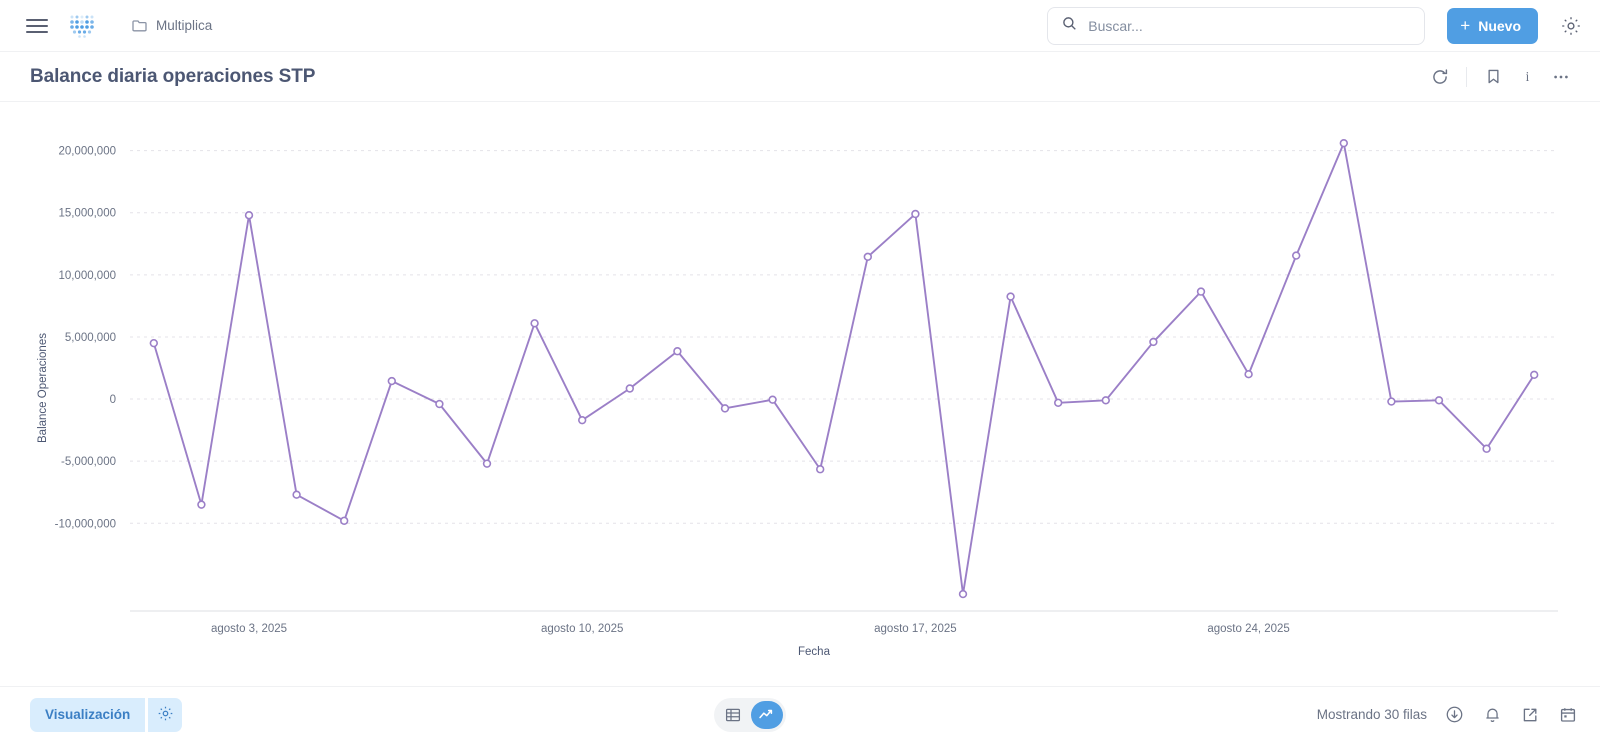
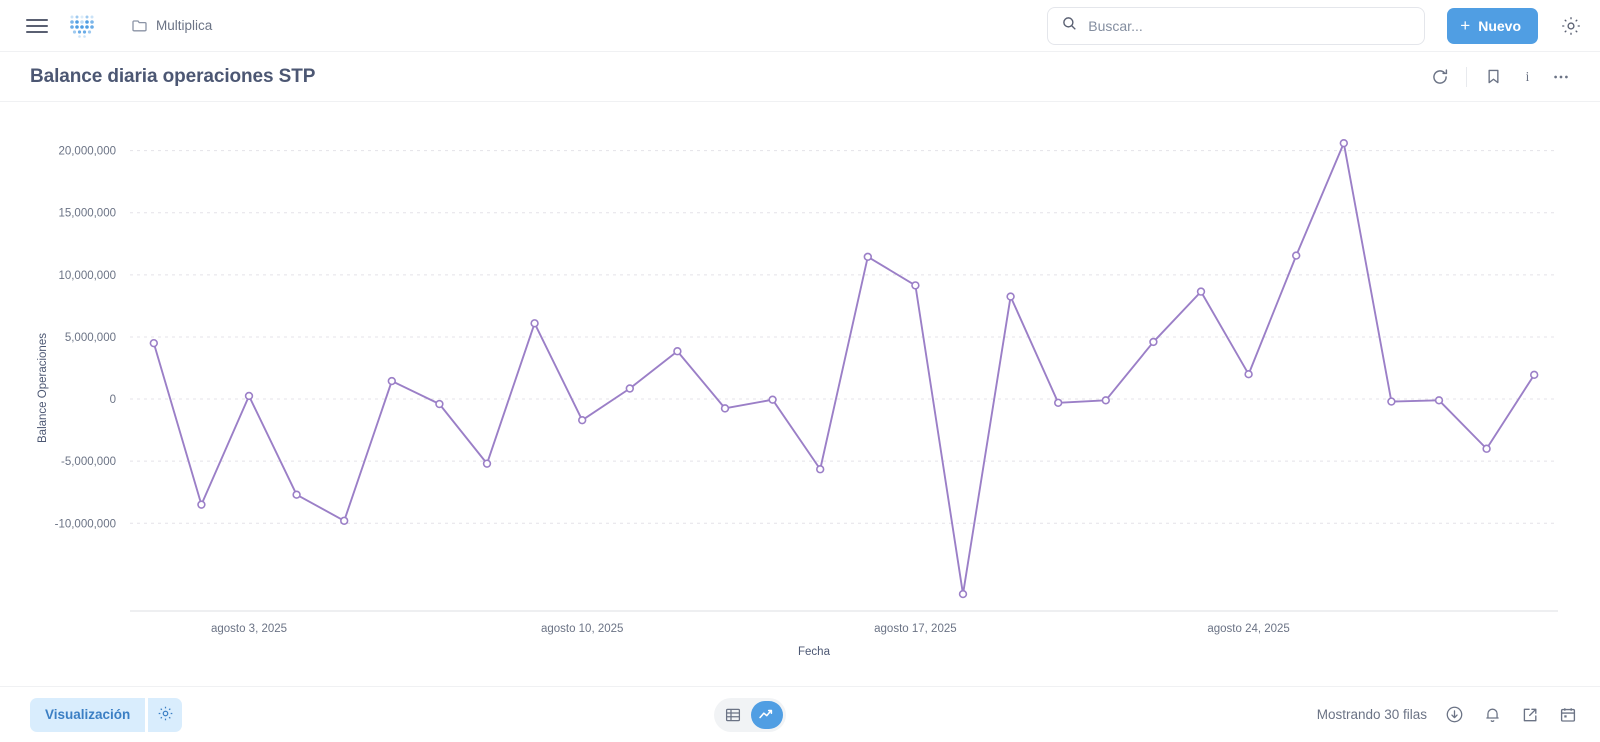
agosto 3, 2025: 14800000 -> 200000
agosto 17, 2025: 14900000 -> 9200000
